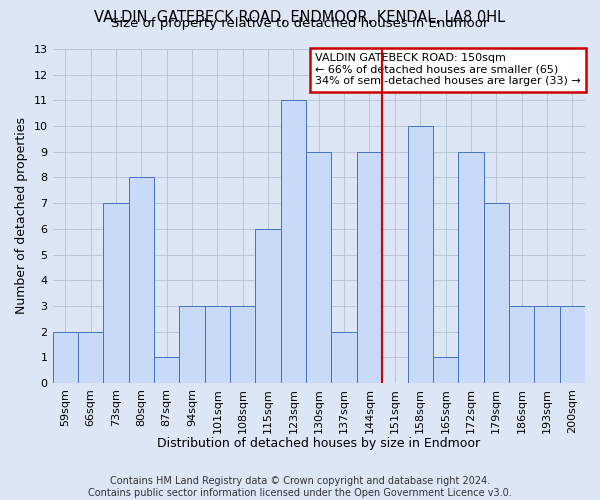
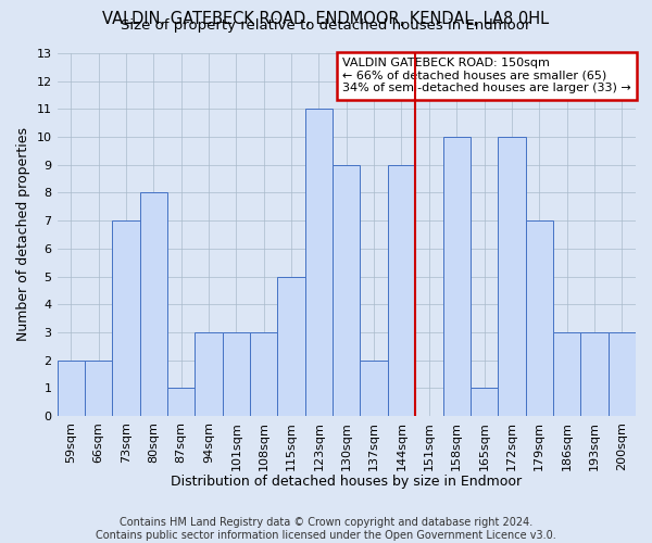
115sqm: 6 -> 5
172sqm: 9 -> 10
